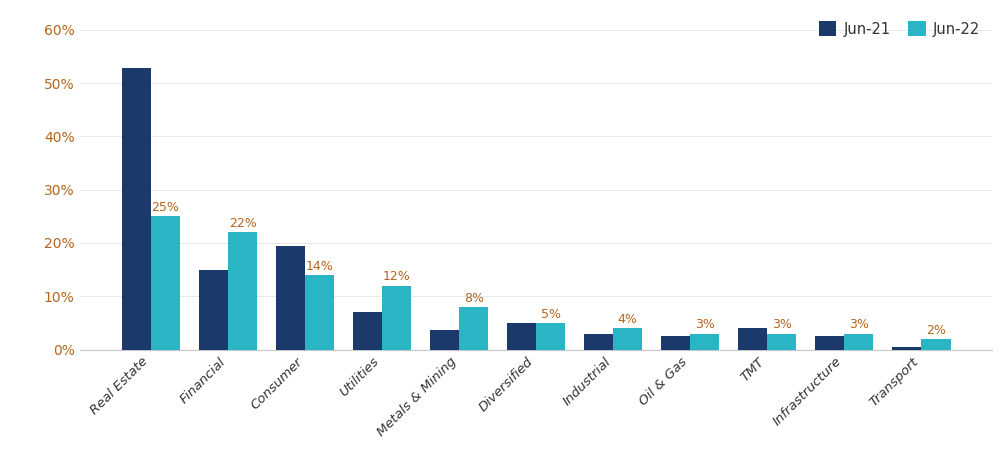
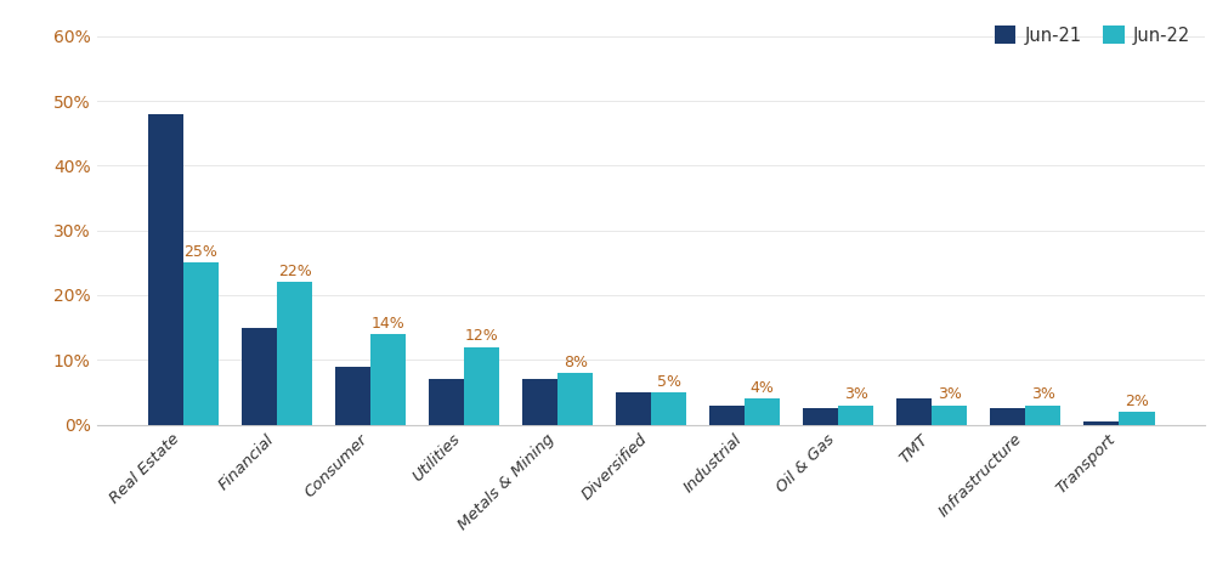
Jun-21/Real Estate: 52.8% -> 48.0%
Jun-21/Consumer: 19.4% -> 9.0%
Jun-21/Metals & Mining: 3.6% -> 7.0%
